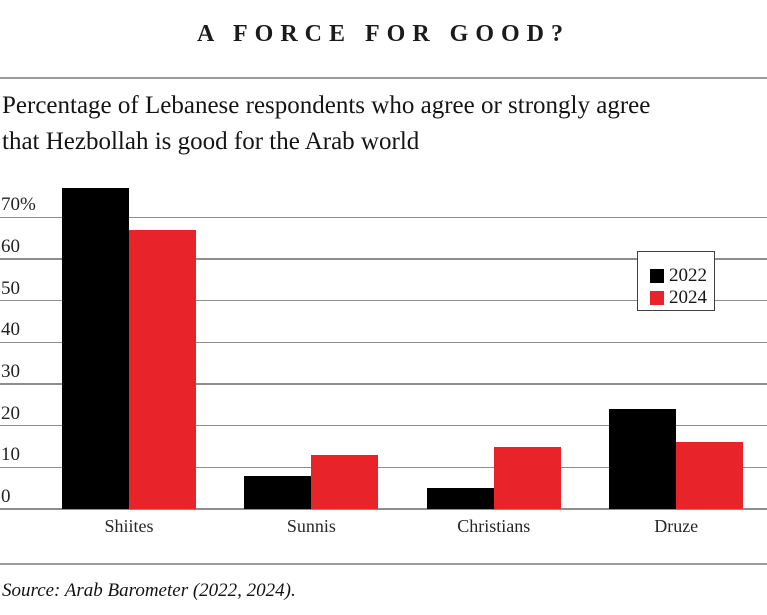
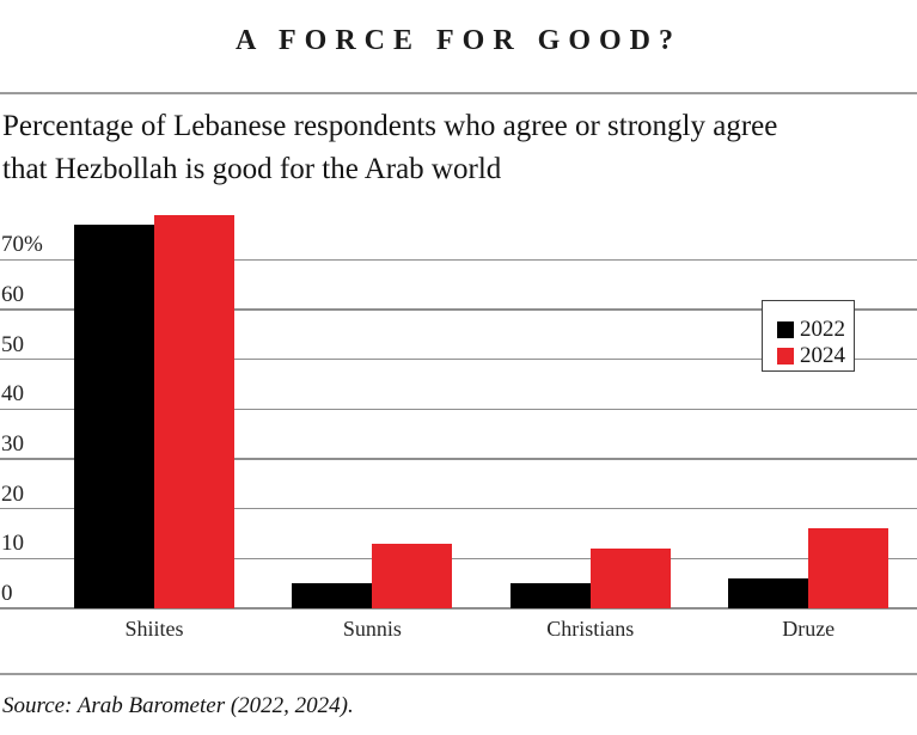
2024/Shiites: 67% -> 79%
2022/Sunnis: 8% -> 5%
2024/Christians: 15% -> 12%
2022/Druze: 24% -> 6%
